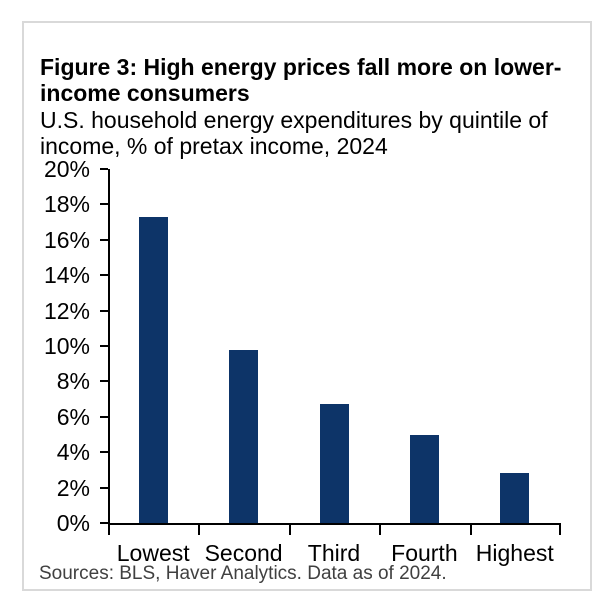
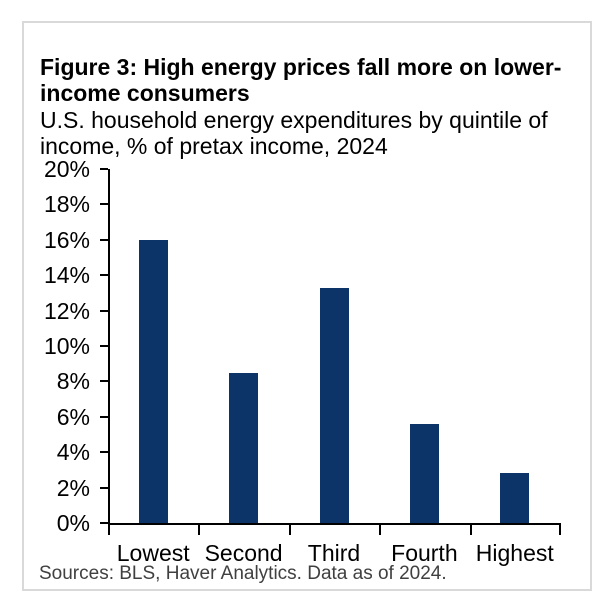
Lowest: 17.3% -> 16.0%
Second: 9.8% -> 8.5%
Third: 6.7% -> 13.3%
Fourth: 5.0% -> 5.6%
